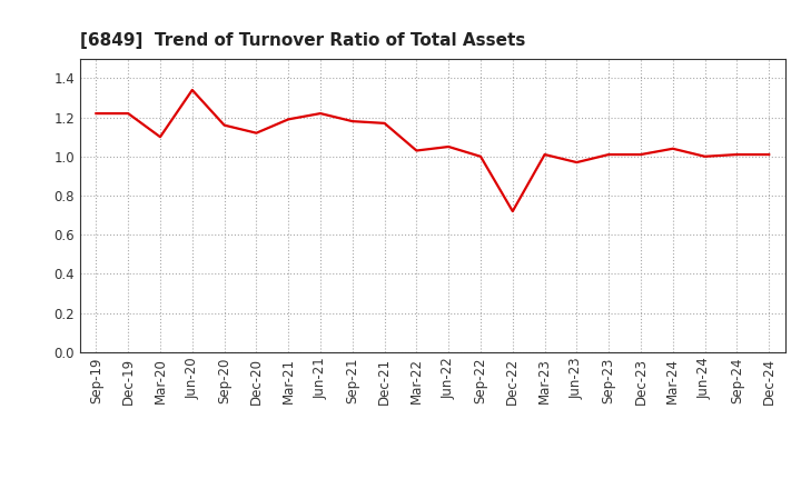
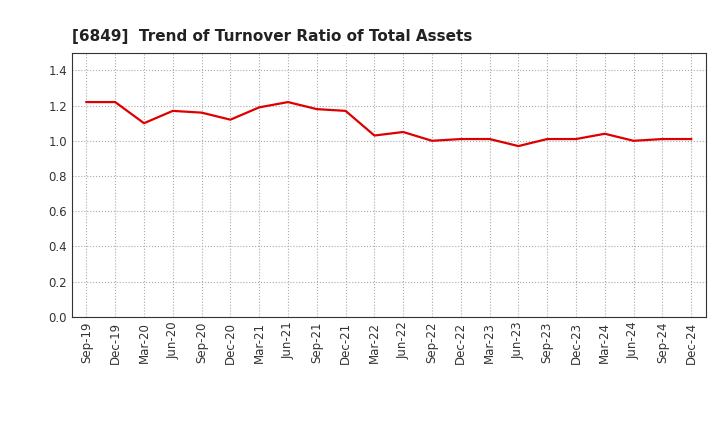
Jun-20: 1.34 -> 1.17
Dec-22: 0.72 -> 1.01
